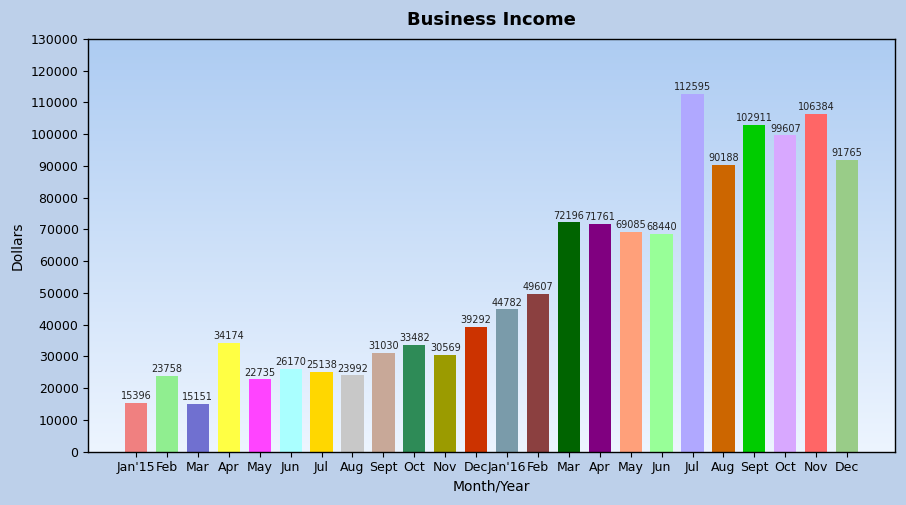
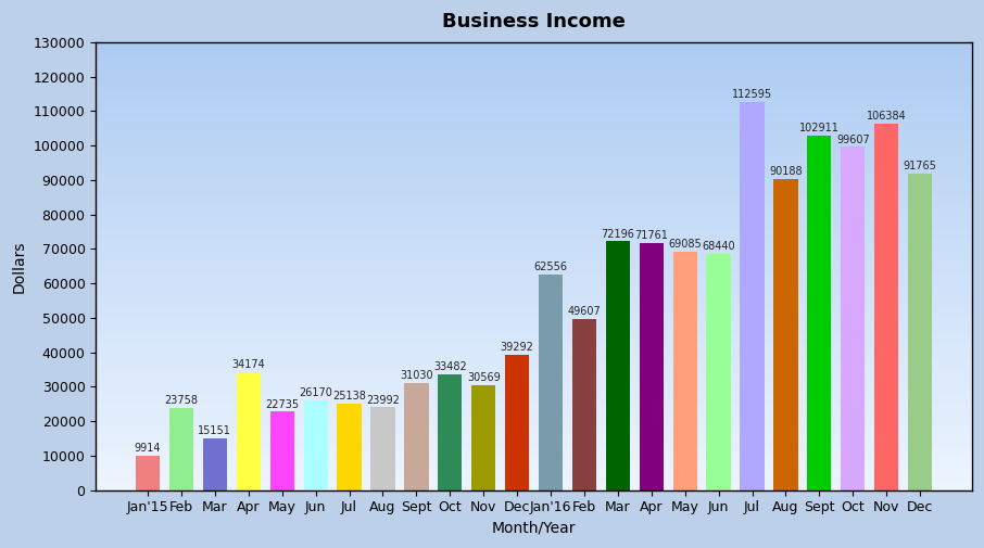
Jan'15: 15396 -> 9914
Jan'16: 44782 -> 62556
